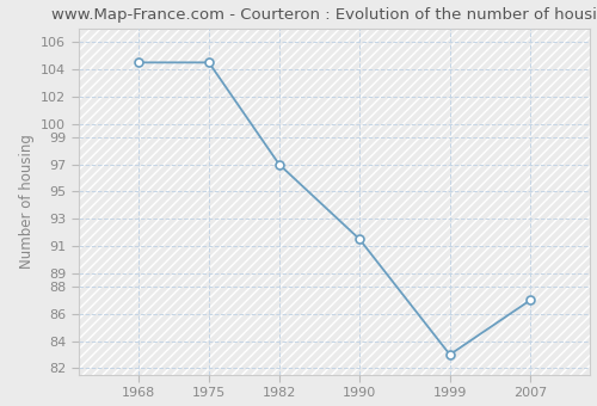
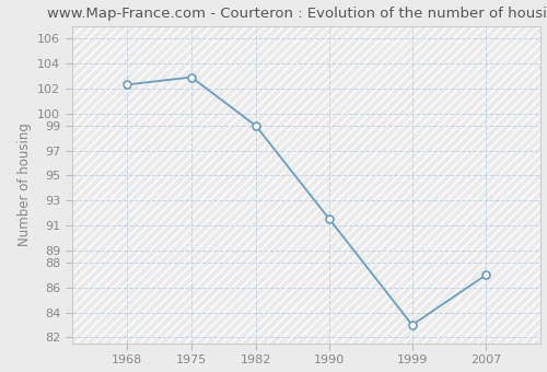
1968: 104.5 -> 102.3
1975: 104.5 -> 102.9
1982: 97.0 -> 99.0
